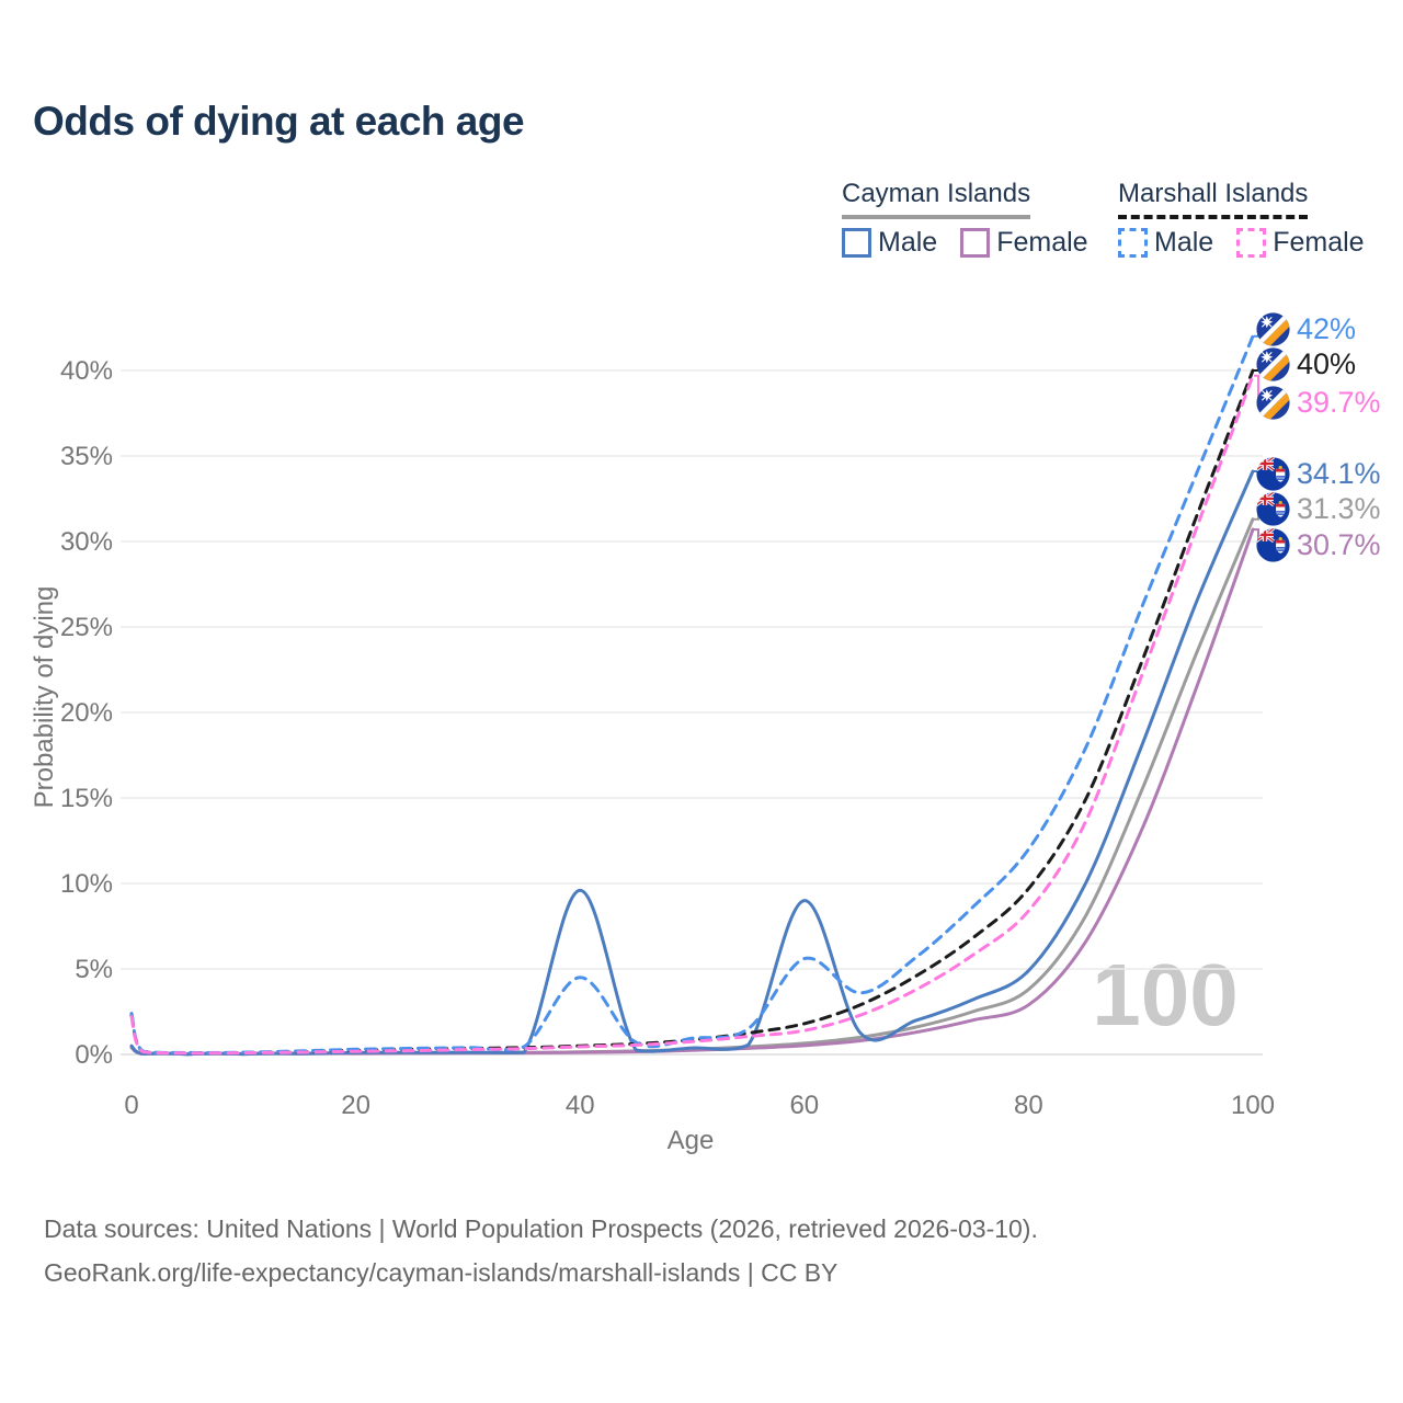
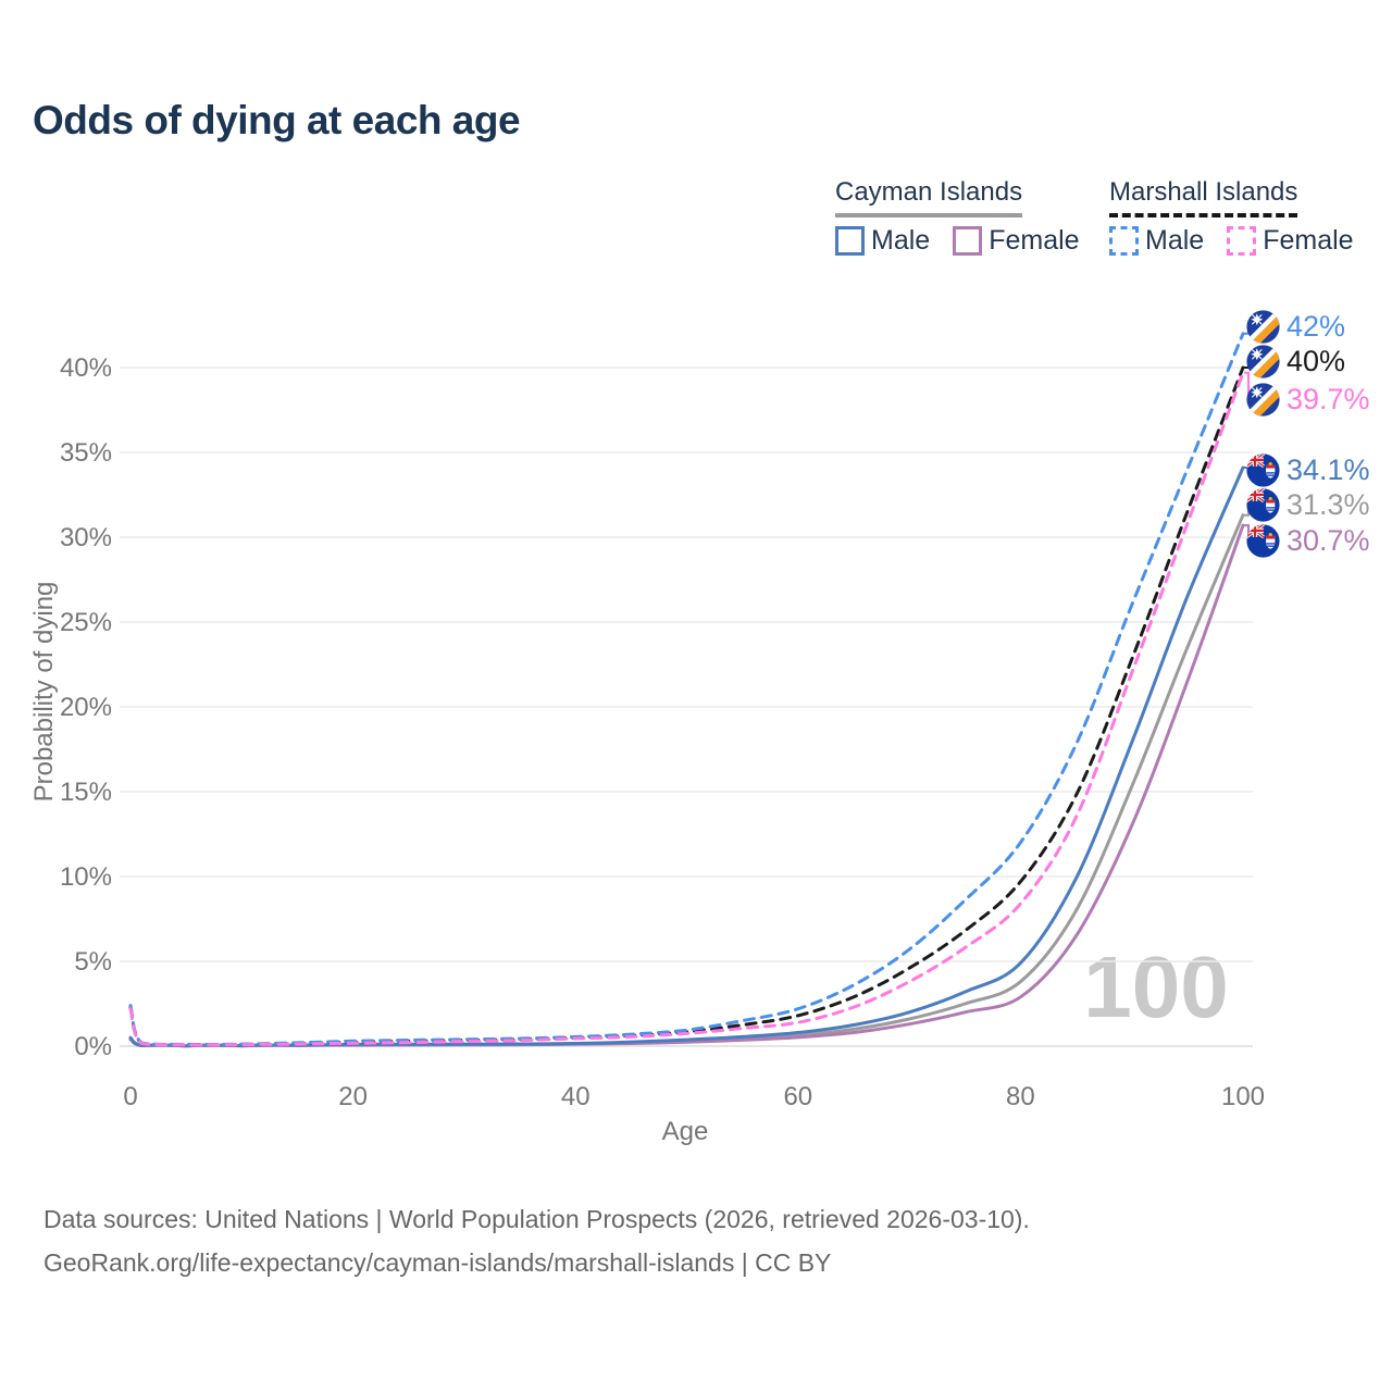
Marshall Islands Male/40: 4.5% -> 0.6%
Cayman Islands Male/40: 9.6% -> 0.2%
Marshall Islands Male/60: 5.6% -> 2.2%
Cayman Islands Male/60: 9.0% -> 0.8%
